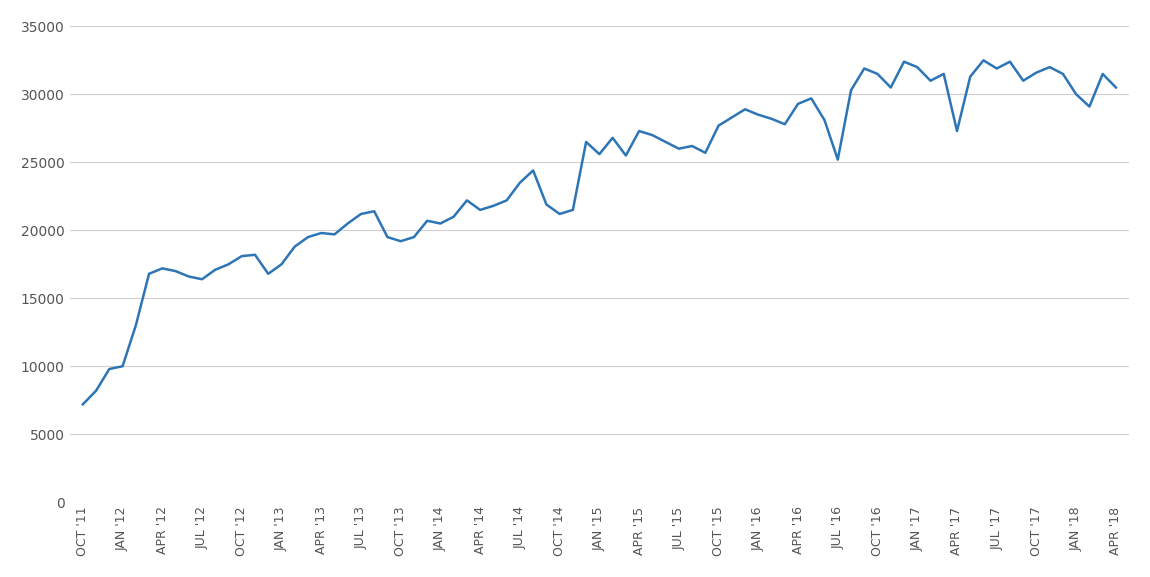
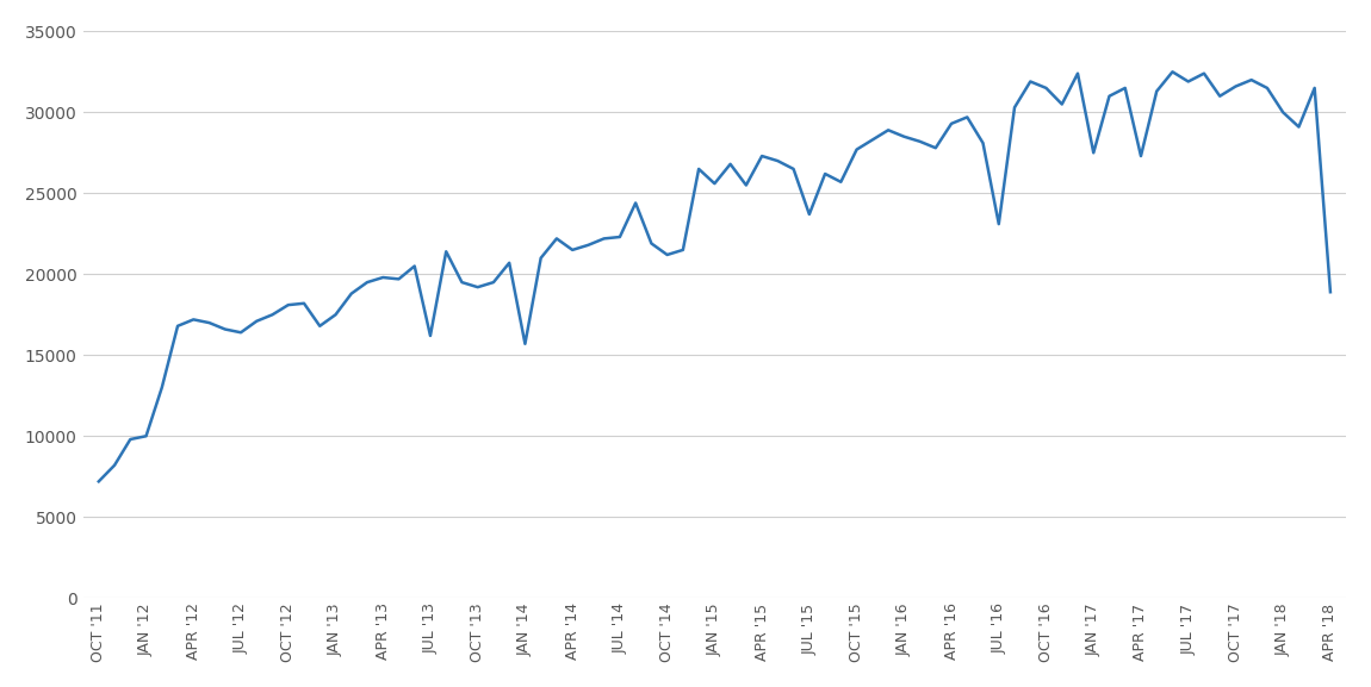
JUL '13: 21200 -> 16200
JAN '14: 20500 -> 15700
JUL '14: 23500 -> 22300
JUL '15: 26000 -> 23700
JUL '16: 25200 -> 23100
JAN '17: 32000 -> 27500
APR '18: 30500 -> 18900
